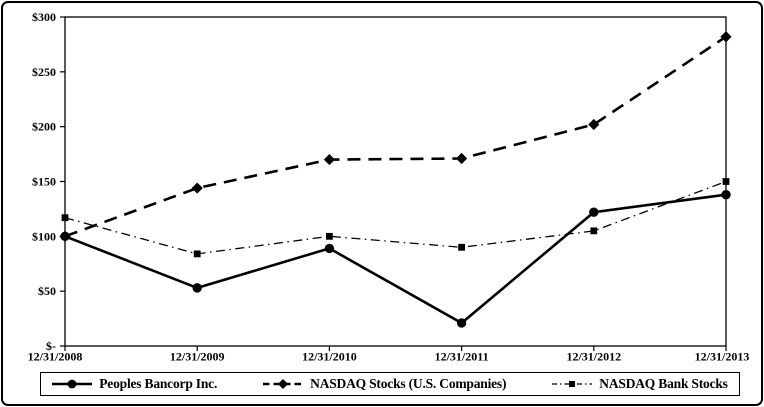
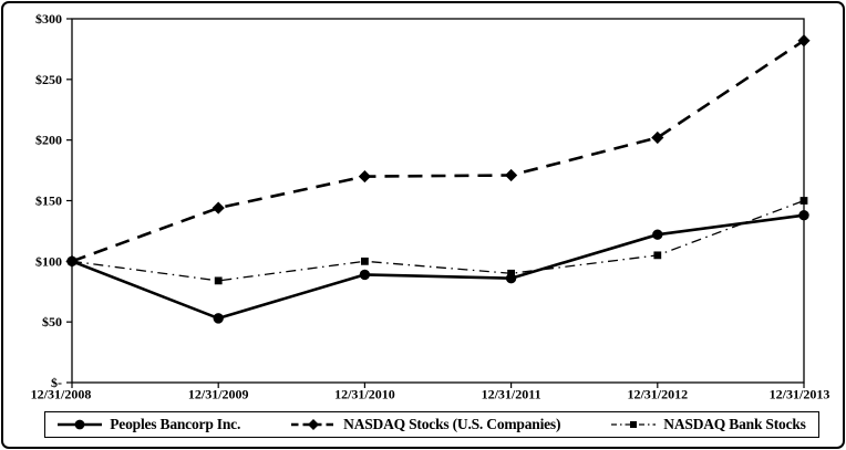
NASDAQ Bank Stocks/12/31/2008: $117 -> $100
Peoples Bancorp Inc./12/31/2011: $21 -> $86
